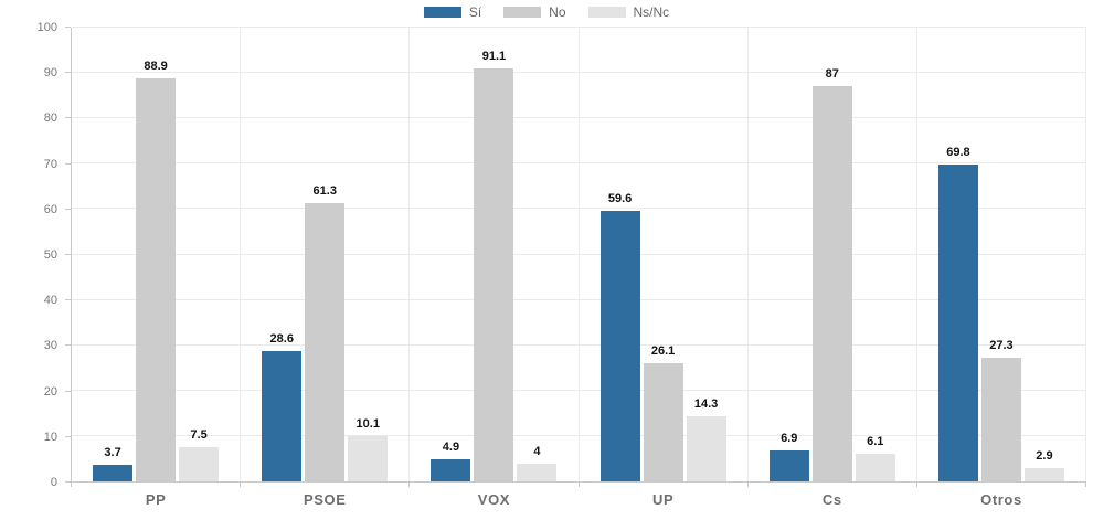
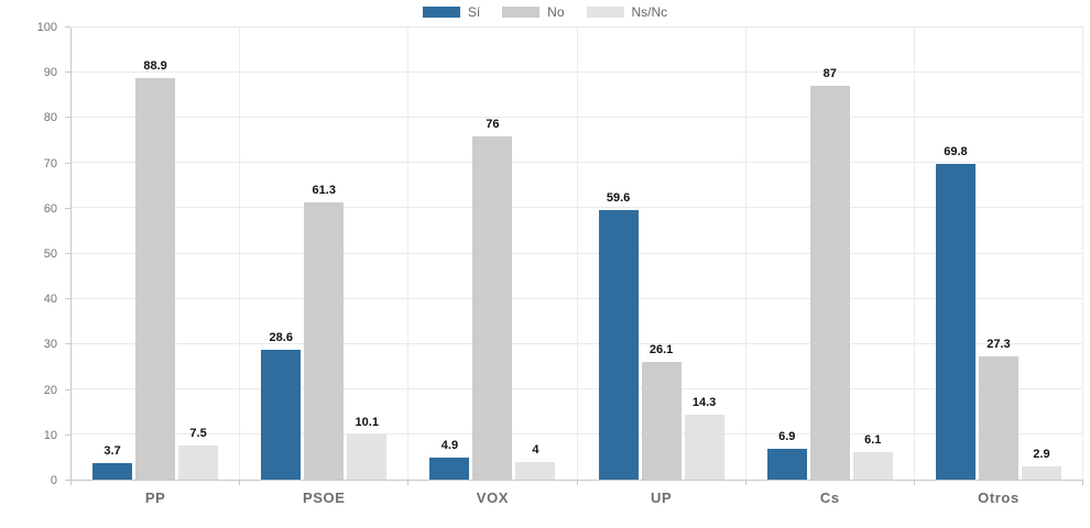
No/VOX: 91.1 -> 76
